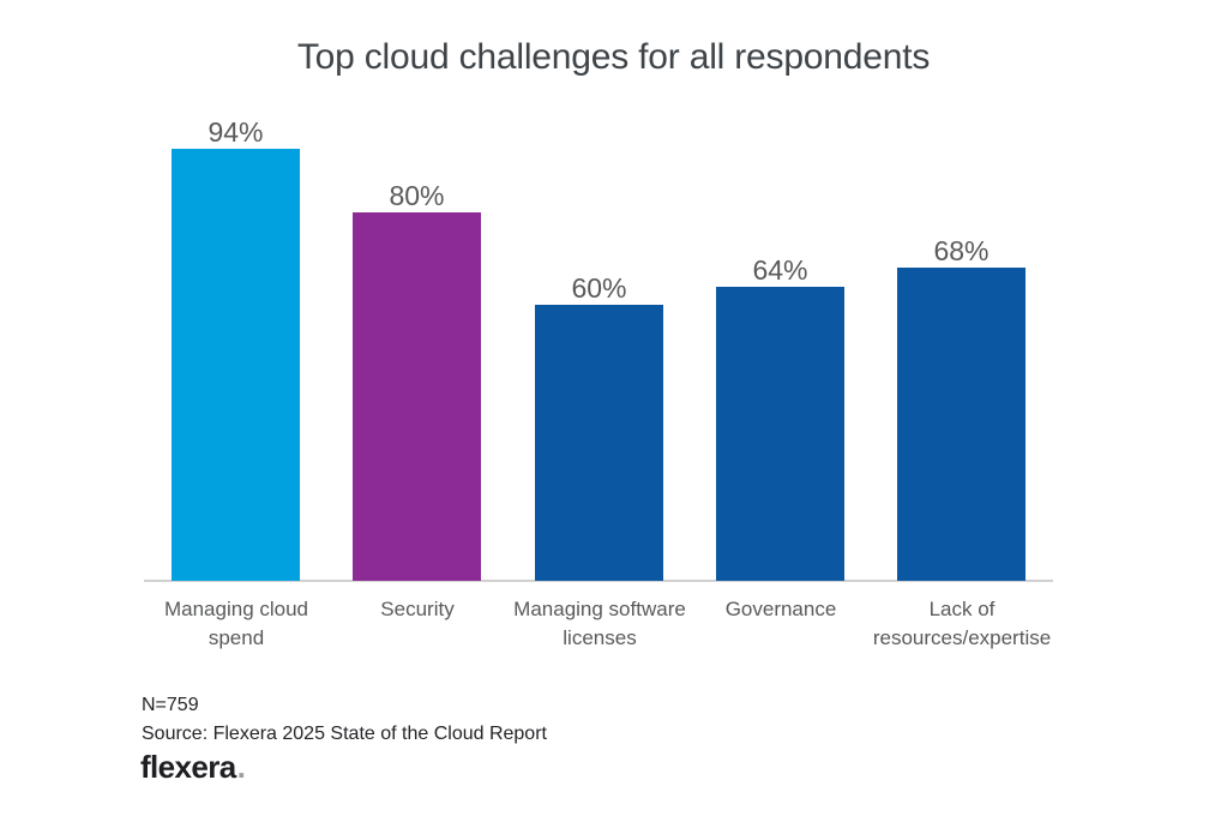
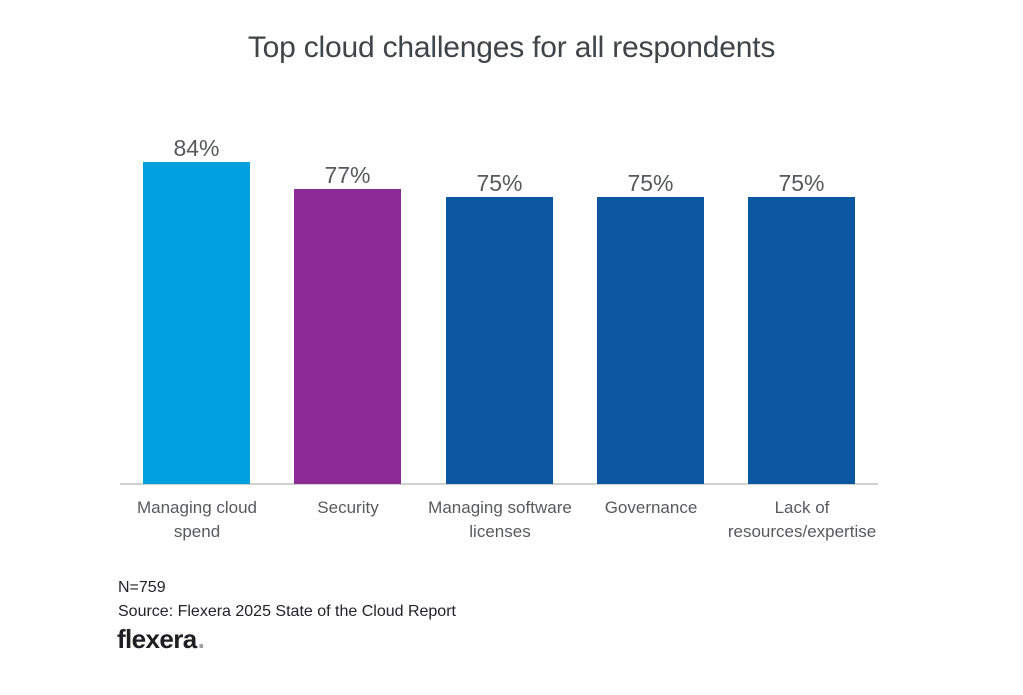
Managing cloud spend: 94% -> 84%
Security: 80% -> 77%
Managing software licenses: 60% -> 75%
Governance: 64% -> 75%
Lack of resources/expertise: 68% -> 75%
